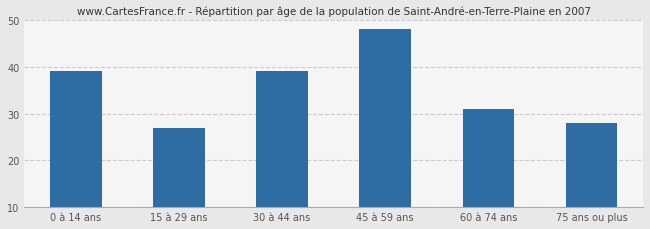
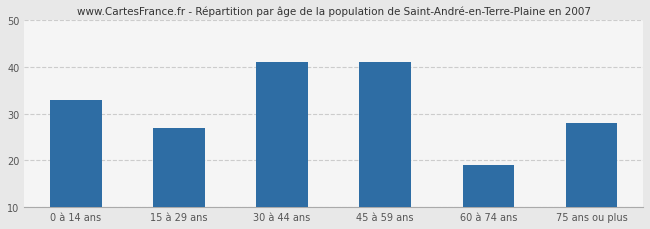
0 à 14 ans: 39 -> 33
30 à 44 ans: 39 -> 41
45 à 59 ans: 48 -> 41
60 à 74 ans: 31 -> 19
